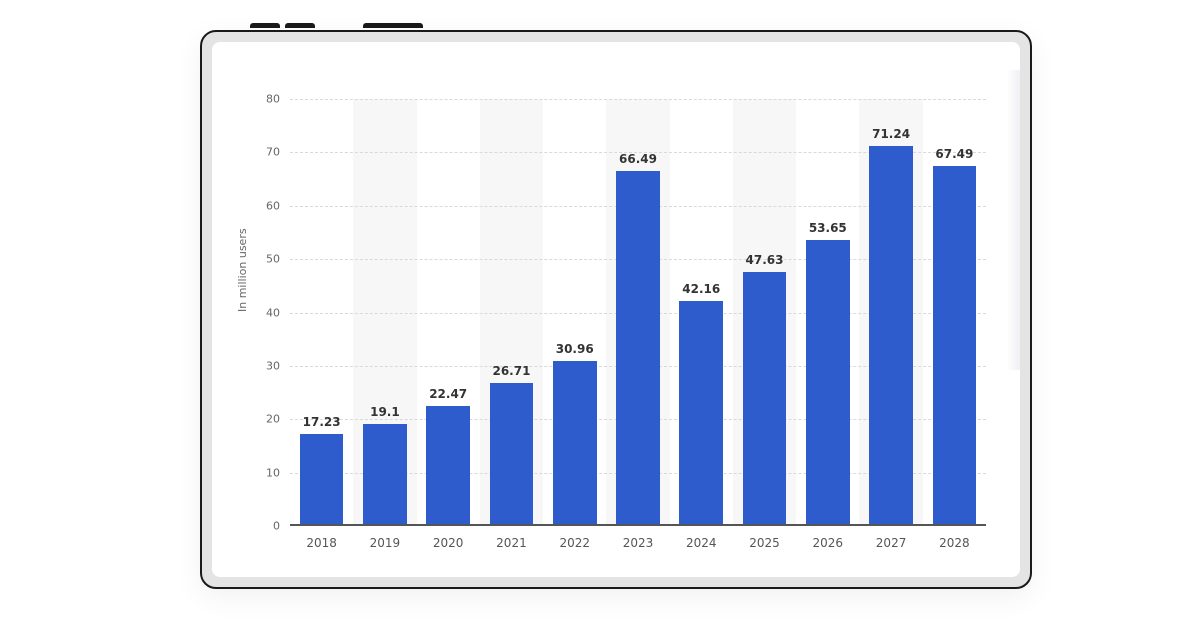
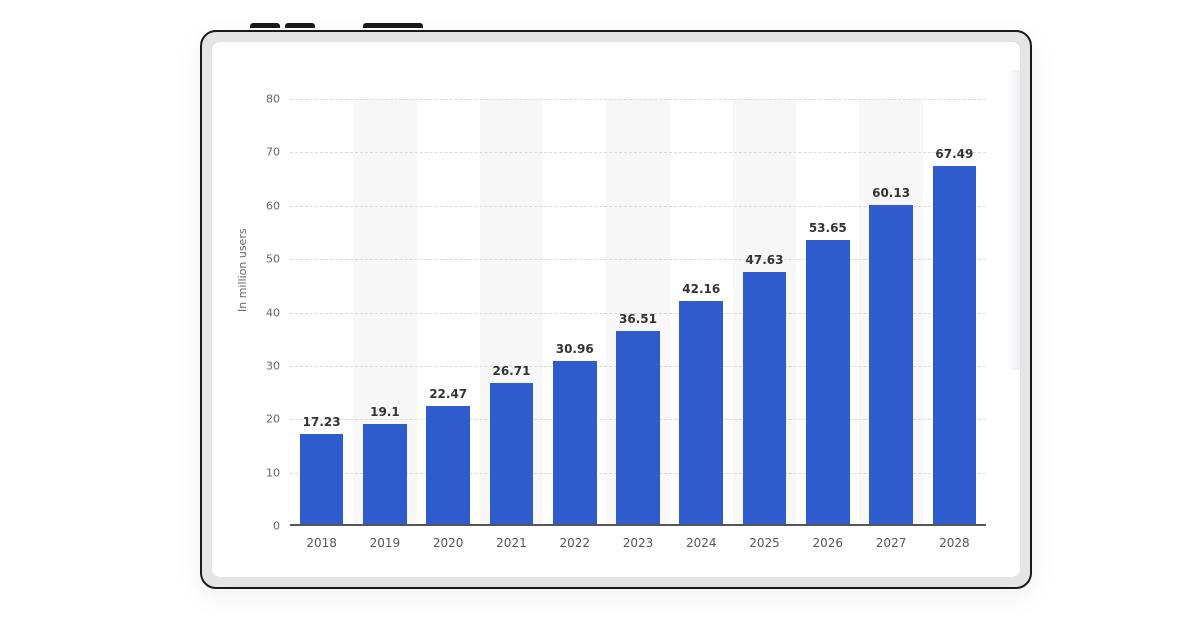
2023: 66.49 -> 36.51
2027: 71.24 -> 60.13
